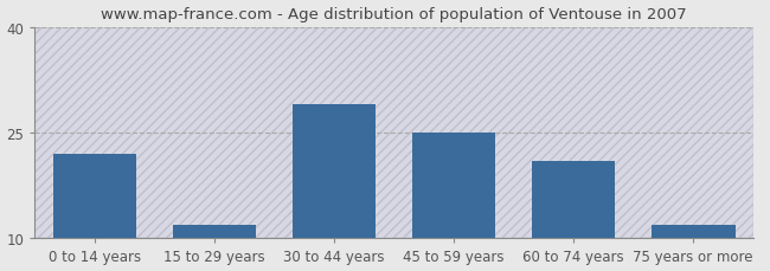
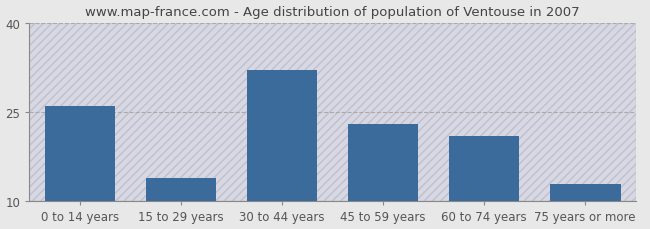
0 to 14 years: 22 -> 26
15 to 29 years: 12 -> 14
30 to 44 years: 29 -> 32
45 to 59 years: 25 -> 23
75 years or more: 12 -> 13
